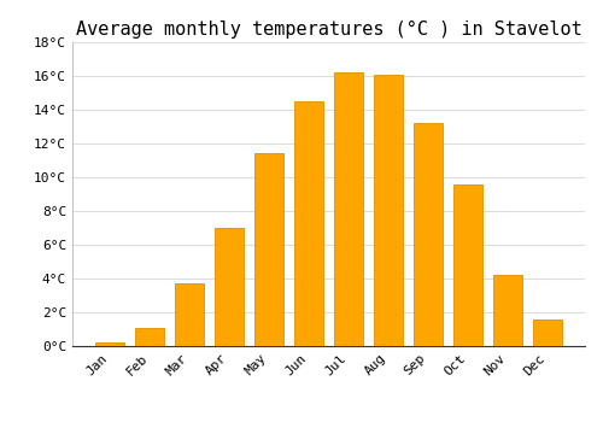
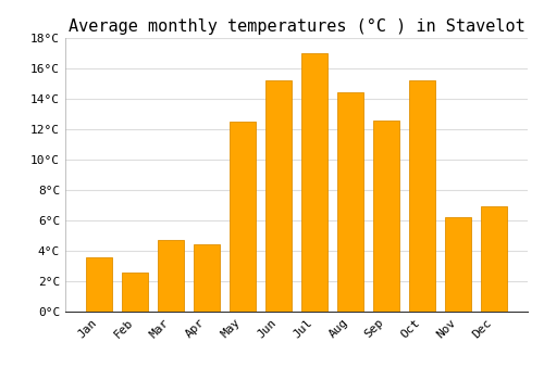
Jan: 0.2°C -> 3.6°C
Feb: 1.1°C -> 2.6°C
Mar: 3.7°C -> 4.7°C
Apr: 7.0°C -> 4.4°C
May: 11.4°C -> 12.5°C
Jun: 14.5°C -> 15.2°C
Jul: 16.2°C -> 17.0°C
Aug: 16.1°C -> 14.4°C
Sep: 13.2°C -> 12.6°C
Oct: 9.6°C -> 15.2°C
Nov: 4.2°C -> 6.2°C
Dec: 1.6°C -> 6.9°C
